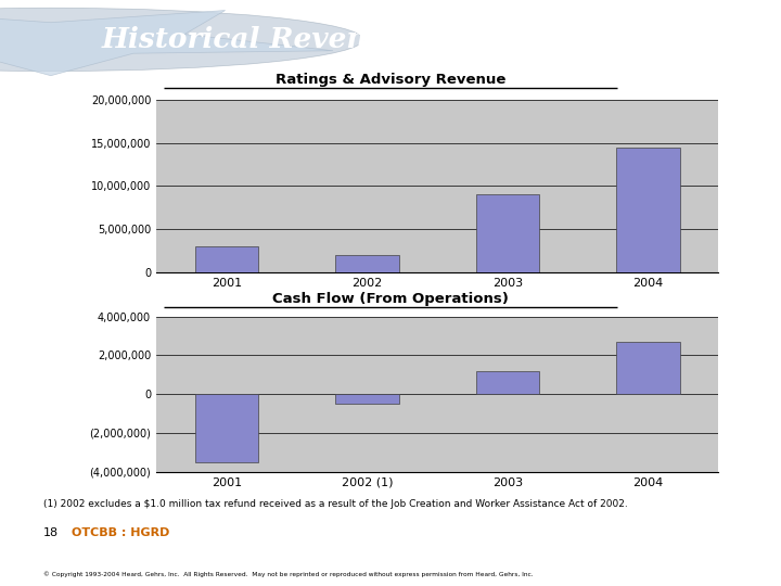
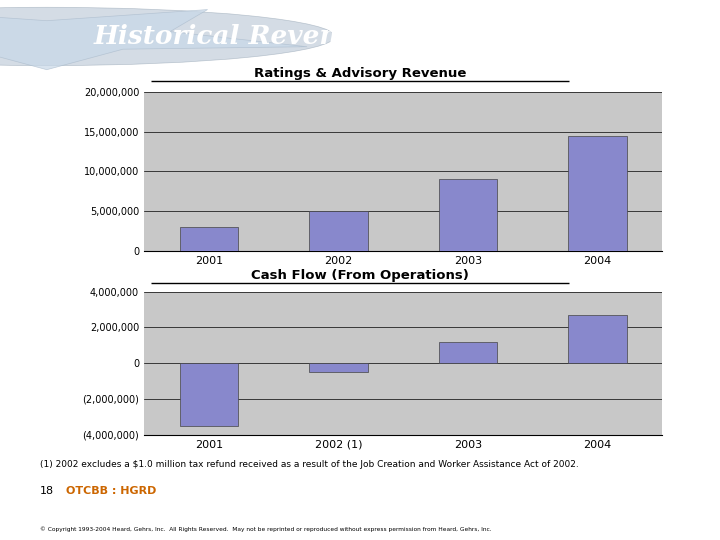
2002: 2,000,000 -> 5,000,000
